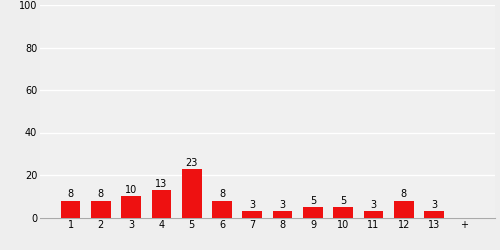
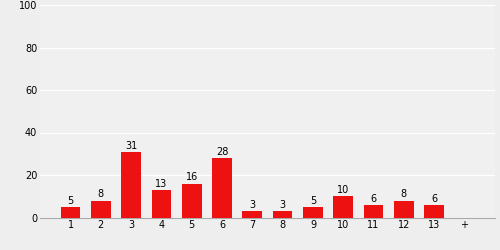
1: 8 -> 5
3: 10 -> 31
5: 23 -> 16
6: 8 -> 28
10: 5 -> 10
11: 3 -> 6
13: 3 -> 6
